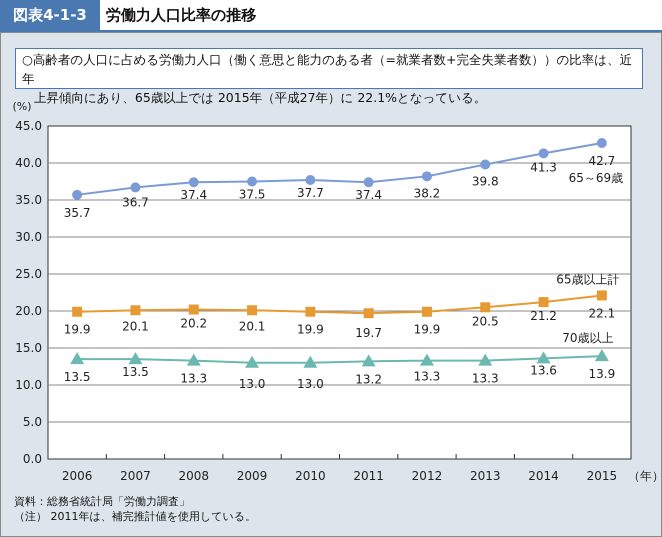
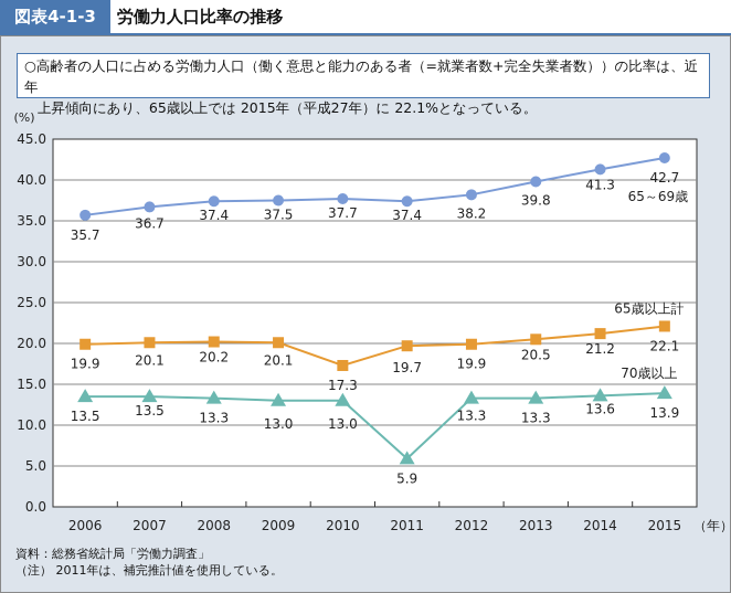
65歳以上計/2010: 19.9 -> 17.3
70歳以上/2011: 13.2 -> 5.9
